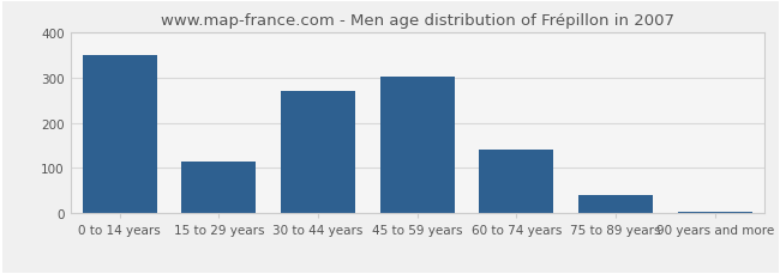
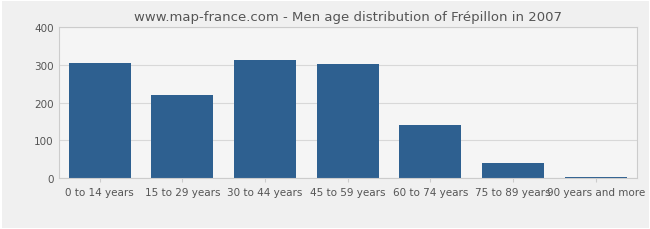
0 to 14 years: 350 -> 305
15 to 29 years: 115 -> 220
30 to 44 years: 270 -> 311
